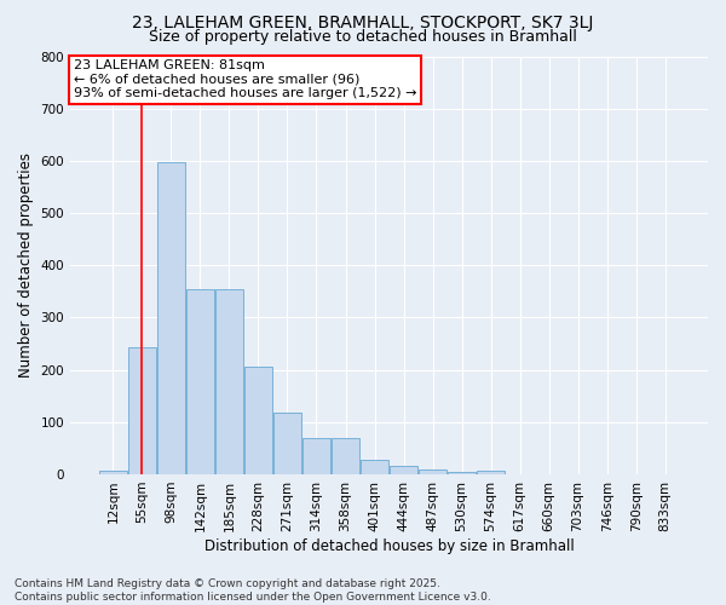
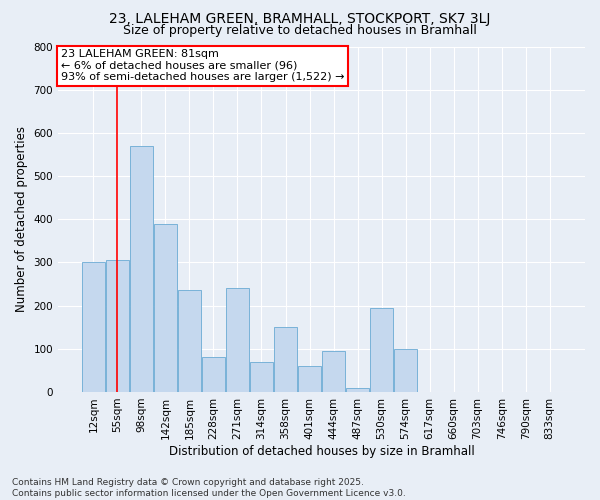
12sqm: 8 -> 300
55sqm: 243 -> 305
98sqm: 597 -> 570
142sqm: 355 -> 390
185sqm: 355 -> 235
228sqm: 205 -> 80
271sqm: 117 -> 240
358sqm: 70 -> 150
401sqm: 28 -> 60
444sqm: 15 -> 95
530sqm: 5 -> 195
574sqm: 8 -> 100
